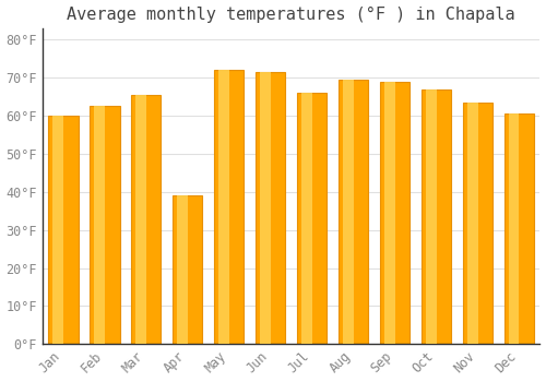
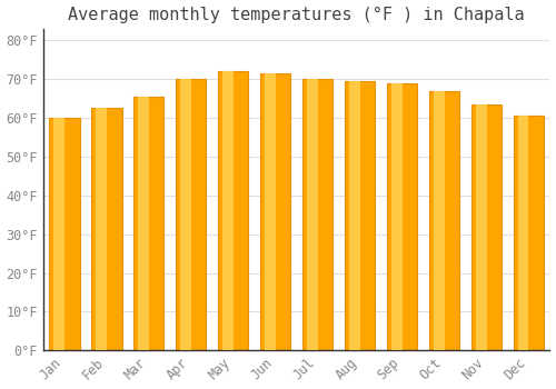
Apr: 39.0°F -> 70.0°F
Jul: 66.0°F -> 70.0°F
